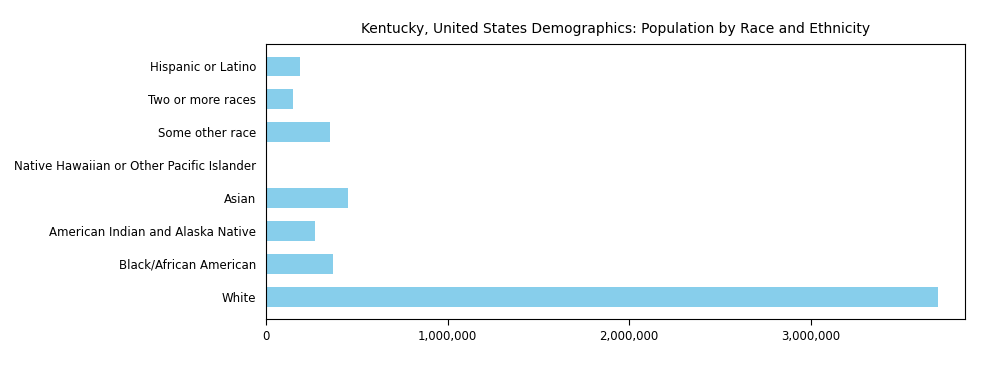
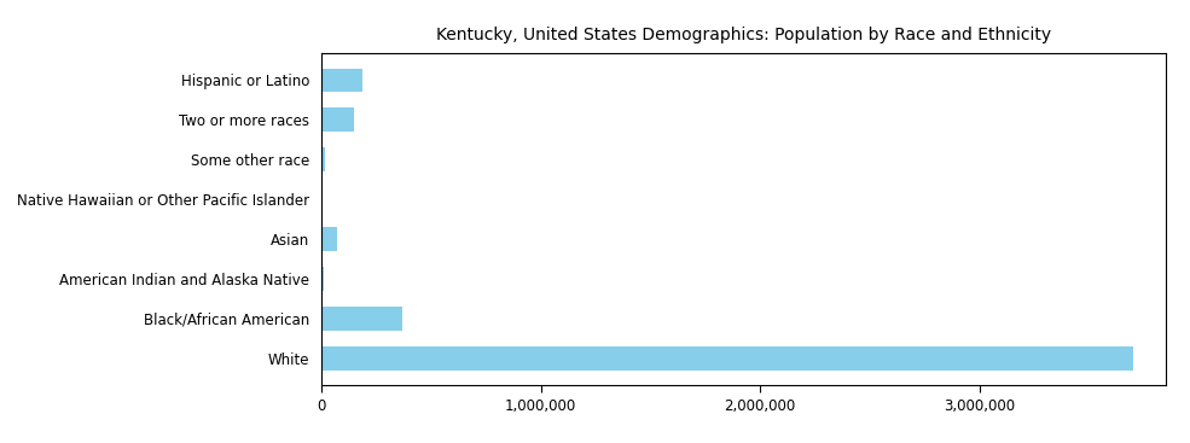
Some other race: 350,000 -> 20,000
Asian: 450,000 -> 70,000
American Indian and Alaska Native: 270,000 -> 10,000
